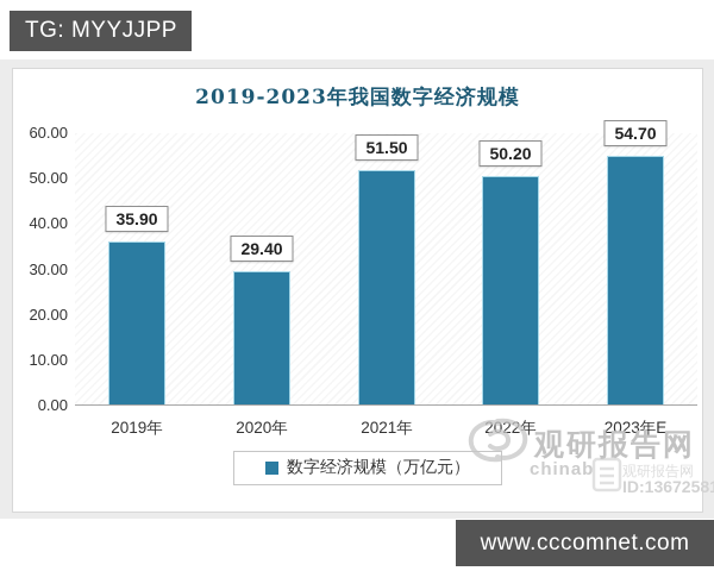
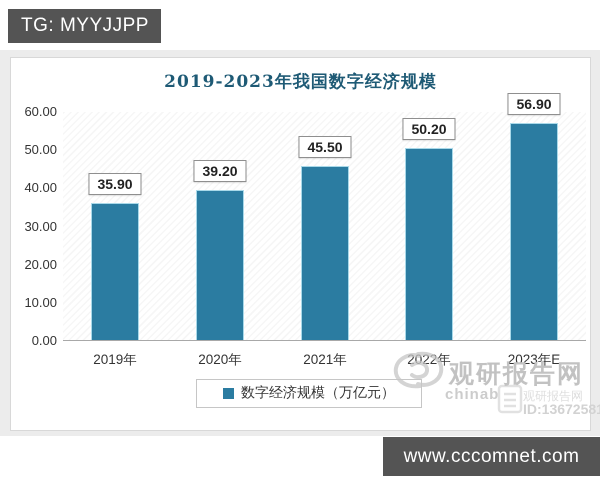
2020年: 29.40 -> 39.20
2021年: 51.50 -> 45.50
2023年E: 54.70 -> 56.90
